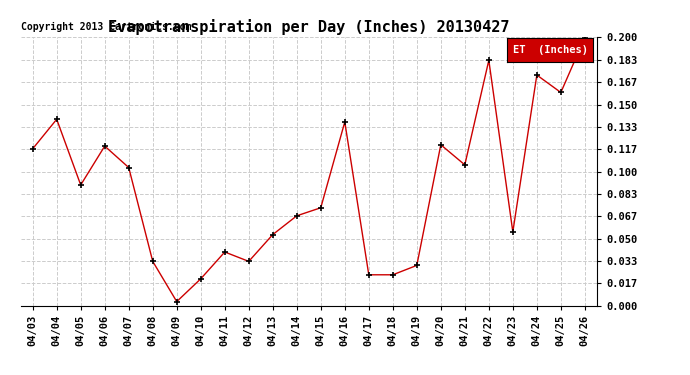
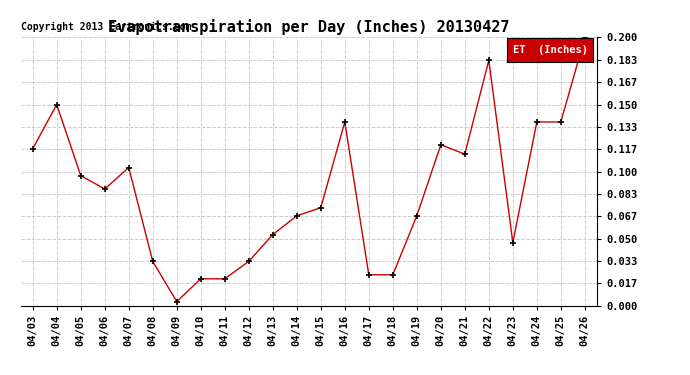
04/04: 0.139 -> 0.150
04/05: 0.090 -> 0.097
04/06: 0.119 -> 0.087
04/11: 0.040 -> 0.020
04/19: 0.030 -> 0.067
04/21: 0.105 -> 0.113
04/23: 0.055 -> 0.047
04/24: 0.172 -> 0.137
04/25: 0.159 -> 0.137
